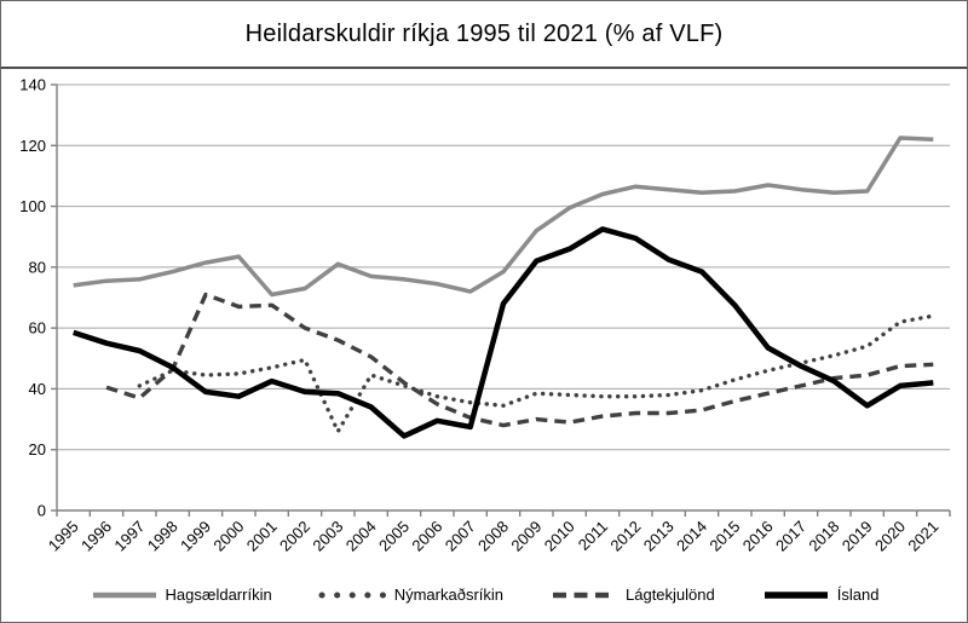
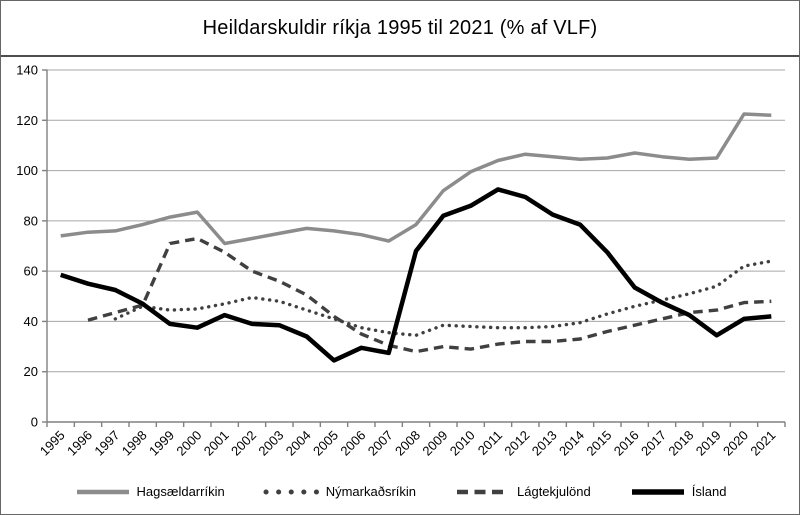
Lágtekjulönd/1997: 37 -> 44
Lágtekjulönd/2000: 67 -> 73
Hagsældarríkin/2003: 81 -> 75
Nýmarkaðsríkin/2003: 26 -> 48
